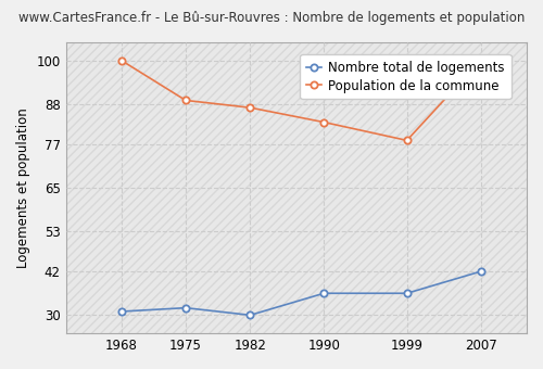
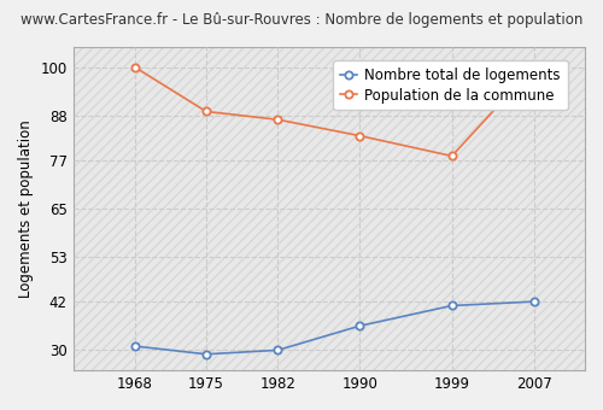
Nombre total de logements/1975: 32 -> 29
Nombre total de logements/1999: 36 -> 41
